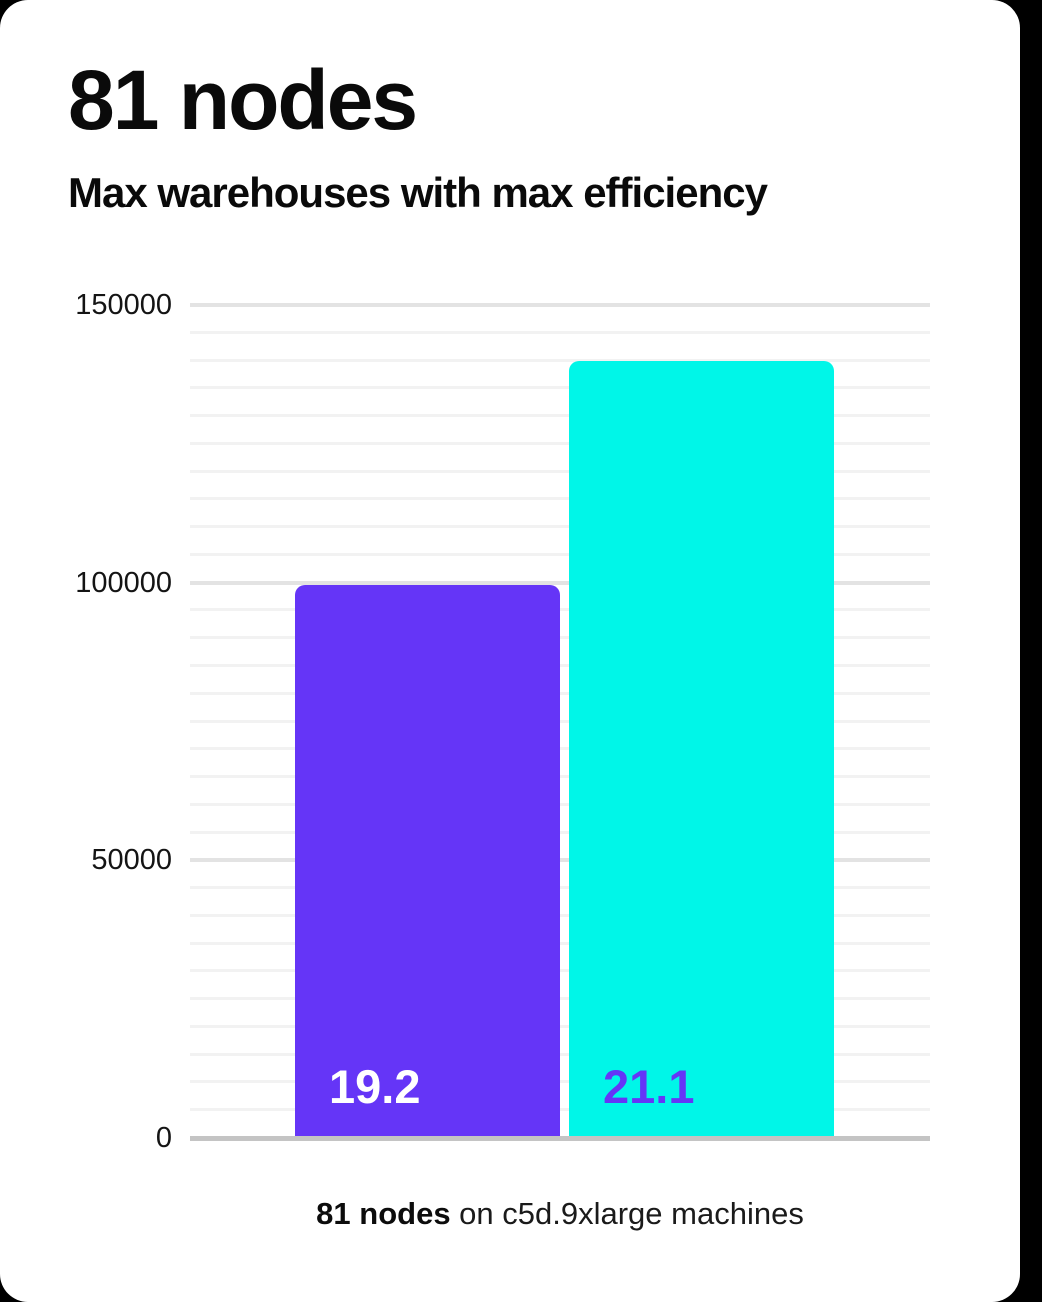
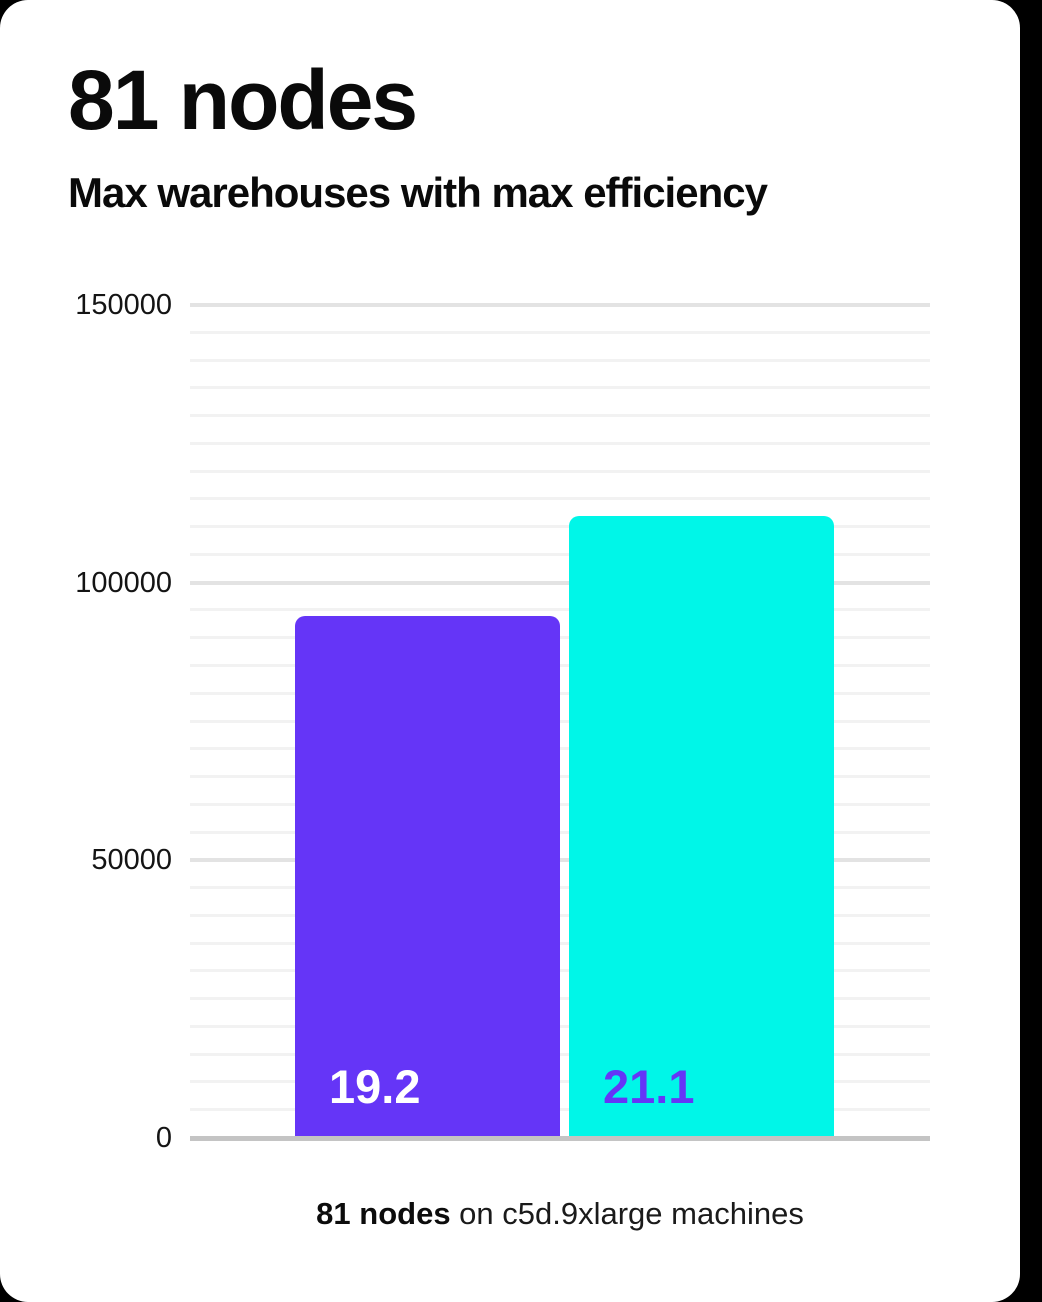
19.2: 100000 -> 94000
21.1: 140000 -> 112000
